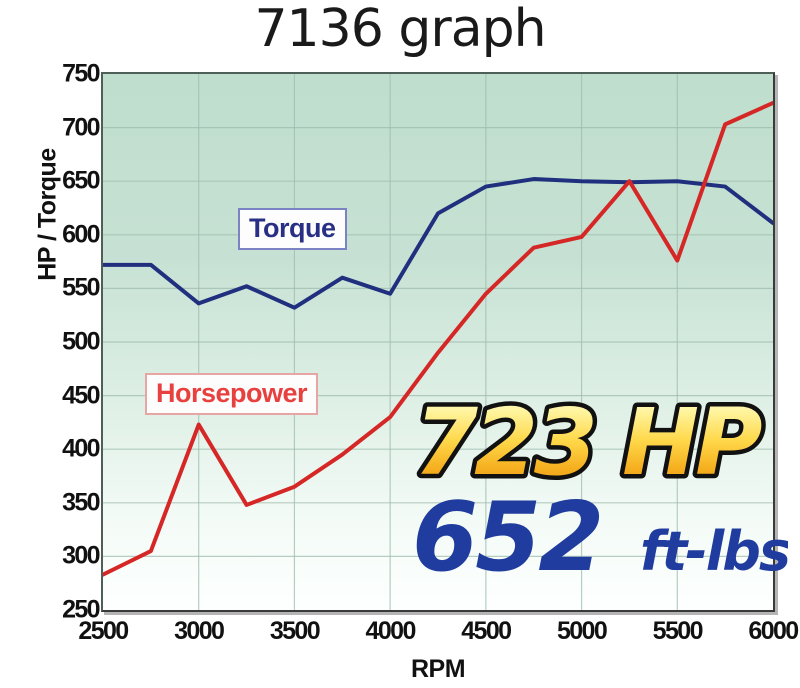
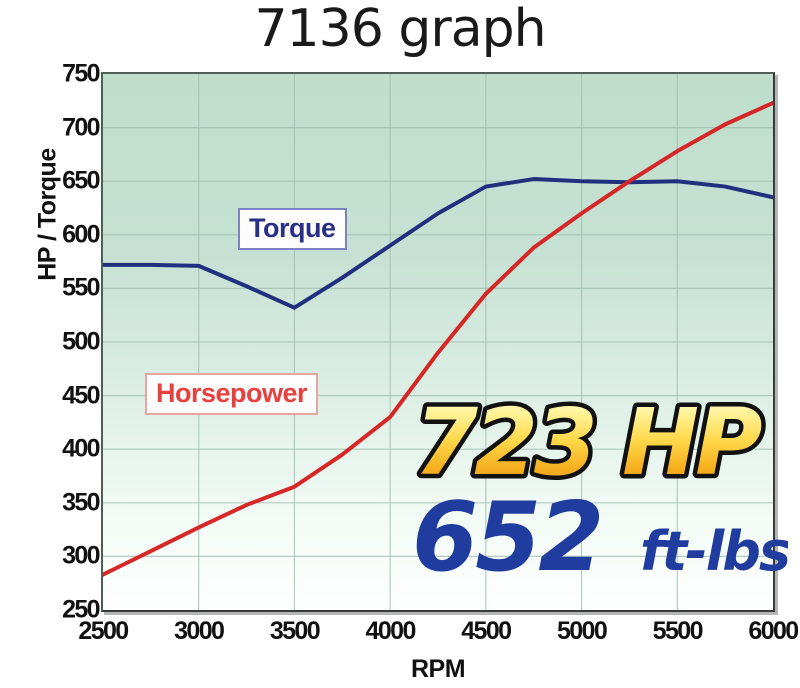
Torque/3000: 536 -> 571
Horsepower/3000: 423 -> 327
Torque/4000: 545 -> 590
Horsepower/5000: 598 -> 620
Horsepower/5500: 576 -> 678
Torque/6000: 611 -> 635
